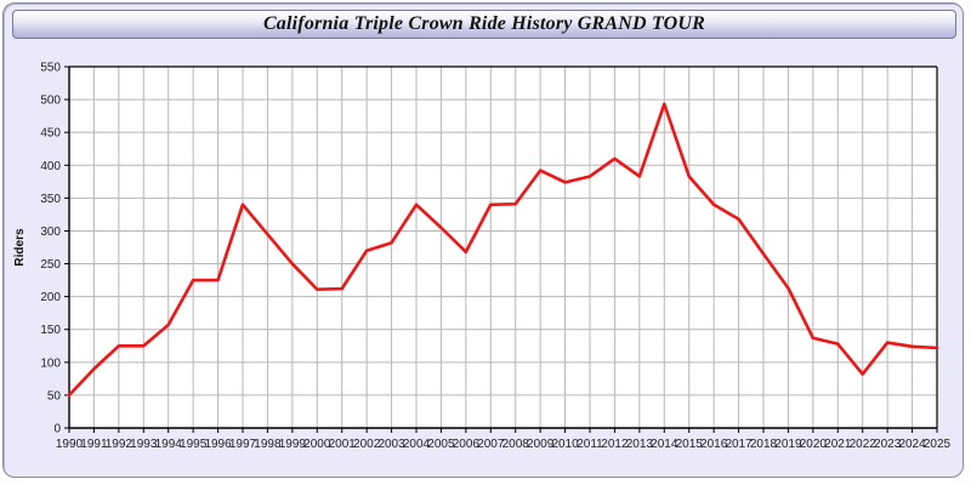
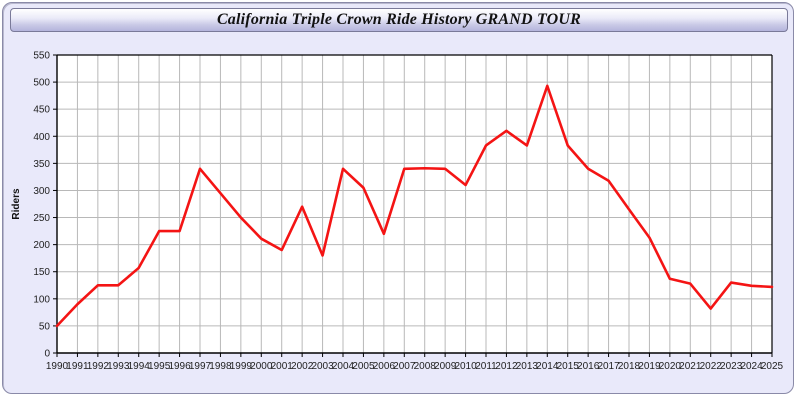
2001: 210 -> 190
2003: 280 -> 180
2006: 270 -> 220
2009: 390 -> 340
2010: 370 -> 310
